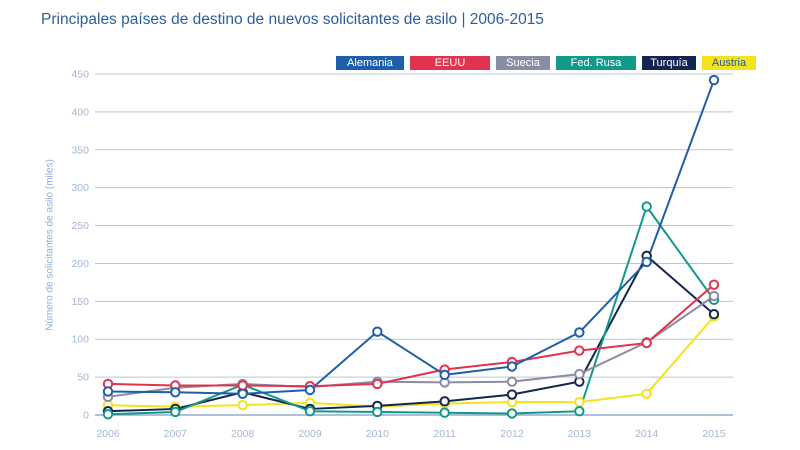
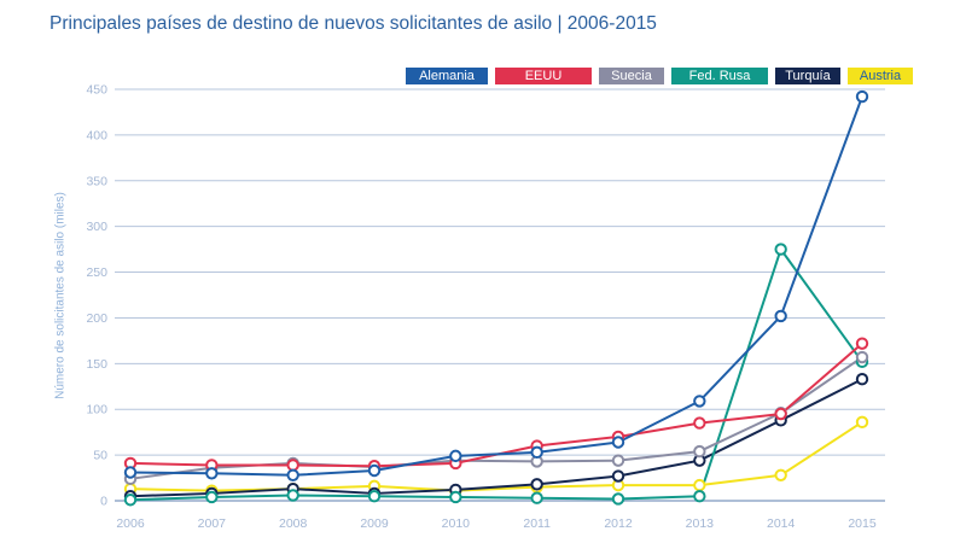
Fed. Rusa/2008: 40 -> 10
Turquía/2008: 30 -> 10
Alemania/2010: 110 -> 50
Turquía/2014: 210 -> 90
Austria/2015: 130 -> 90
